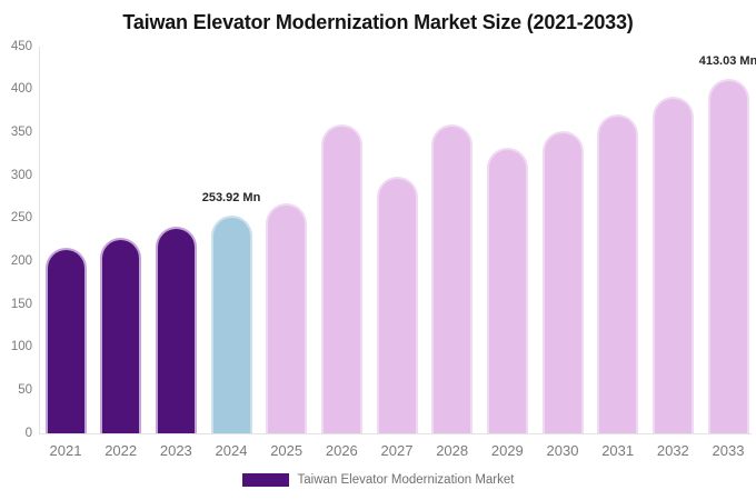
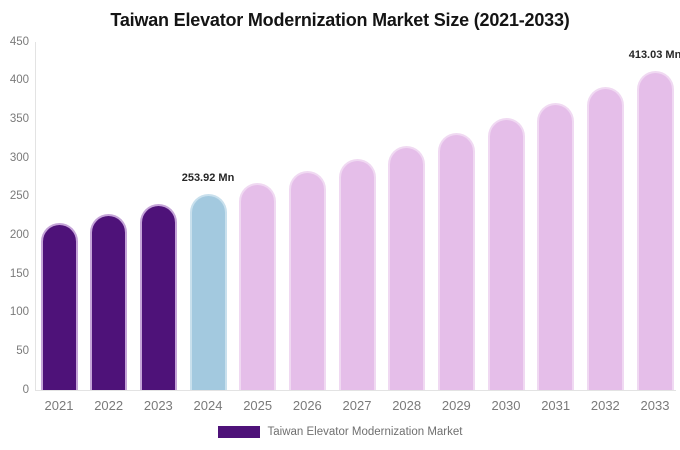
2026: 360 -> 280
2028: 360 -> 320
